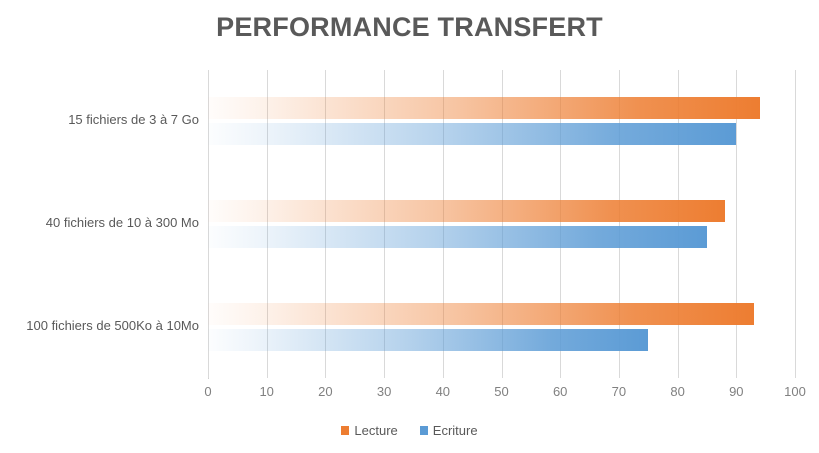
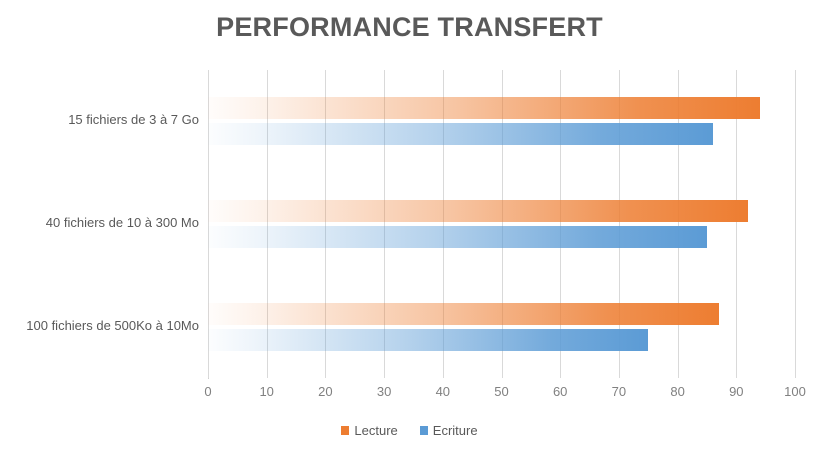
Ecriture/15 fichiers de 3 à 7 Go: 90 -> 86
Lecture/40 fichiers de 10 à 300 Mo: 88 -> 92
Lecture/100 fichiers de 500Ko à 10Mo: 93 -> 87
